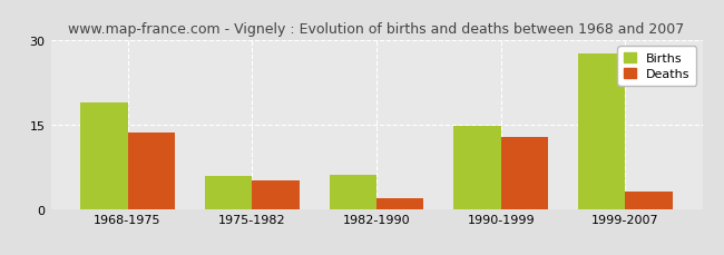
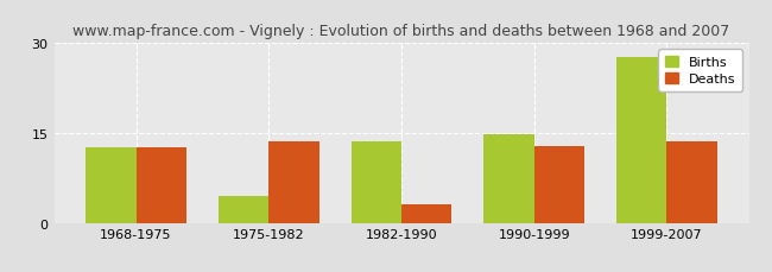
Births/1968-1975: 18.8 -> 12.5
Deaths/1968-1975: 13.6 -> 12.5
Births/1975-1982: 5.8 -> 4.5
Deaths/1975-1982: 5.0 -> 13.5
Births/1982-1990: 6.0 -> 13.5
Deaths/1982-1990: 1.8 -> 3.0
Deaths/1999-2007: 3.0 -> 13.5
